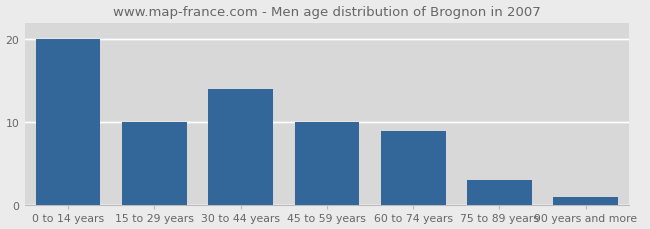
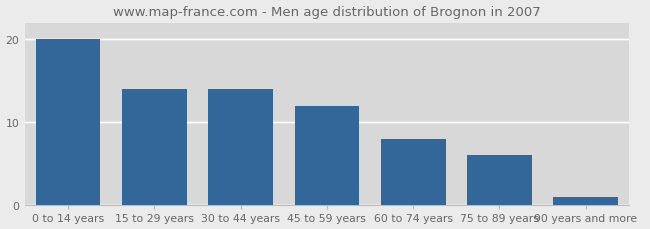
15 to 29 years: 10 -> 14
45 to 59 years: 10 -> 12
60 to 74 years: 9 -> 8
75 to 89 years: 3 -> 6
